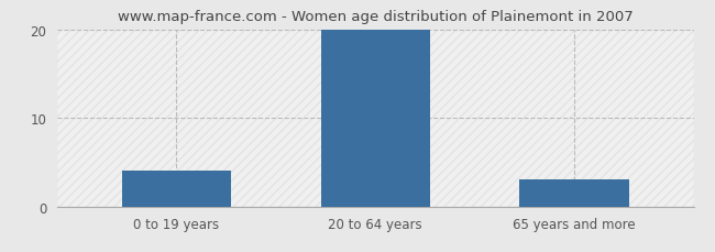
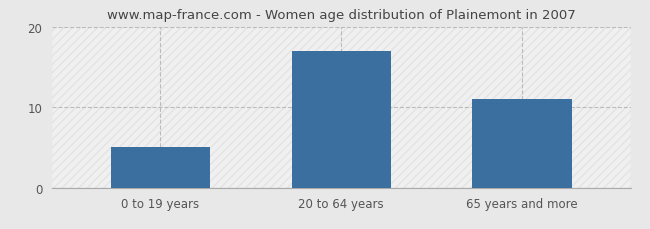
0 to 19 years: 4 -> 5
20 to 64 years: 20 -> 17
65 years and more: 3 -> 11
